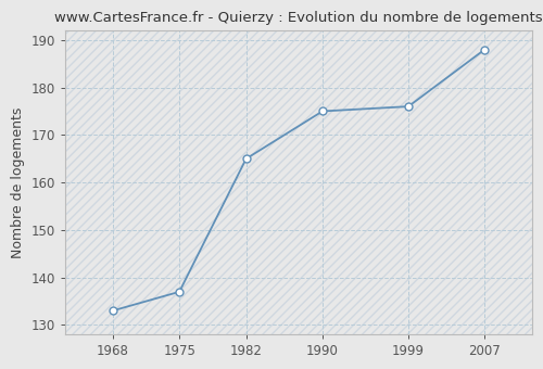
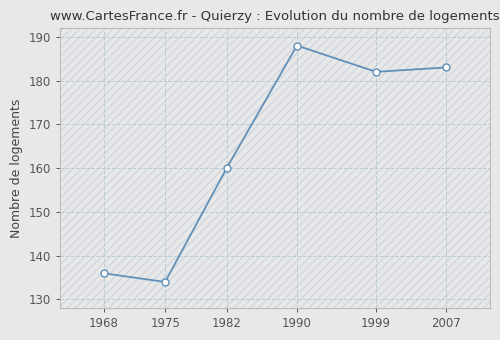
1968: 133 -> 136
1975: 137 -> 134
1982: 165 -> 160
1990: 175 -> 188
1999: 176 -> 182
2007: 188 -> 183
